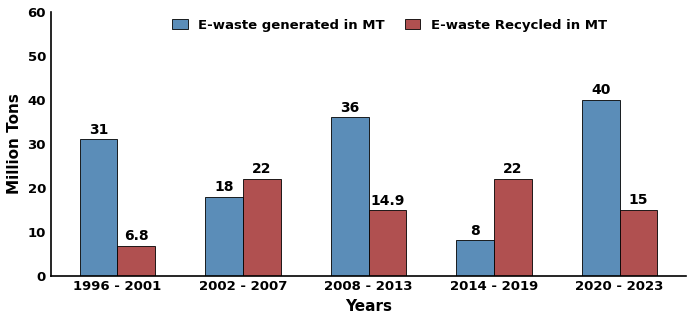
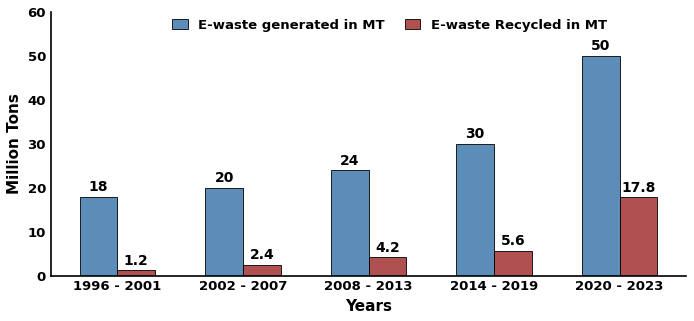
E-waste generated in MT/1996 - 2001: 31 -> 18
E-waste Recycled in MT/1996 - 2001: 6.8 -> 1.2
E-waste generated in MT/2002 - 2007: 18 -> 20
E-waste Recycled in MT/2002 - 2007: 22 -> 2.4
E-waste generated in MT/2008 - 2013: 36 -> 24
E-waste Recycled in MT/2008 - 2013: 14.9 -> 4.2
E-waste generated in MT/2014 - 2019: 8 -> 30
E-waste Recycled in MT/2014 - 2019: 22 -> 5.6
E-waste generated in MT/2020 - 2023: 40 -> 50
E-waste Recycled in MT/2020 - 2023: 15 -> 17.8
